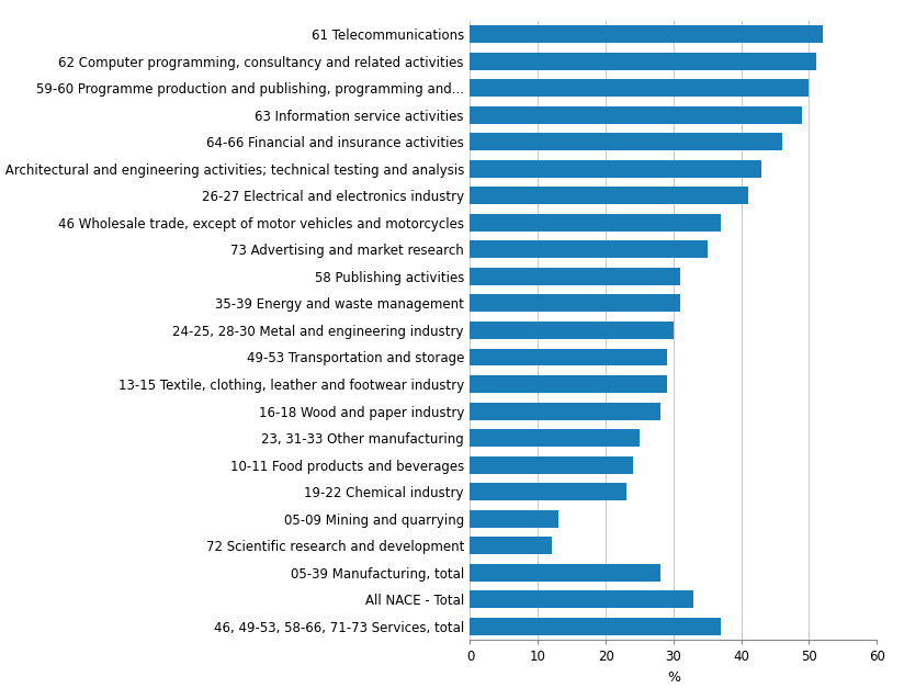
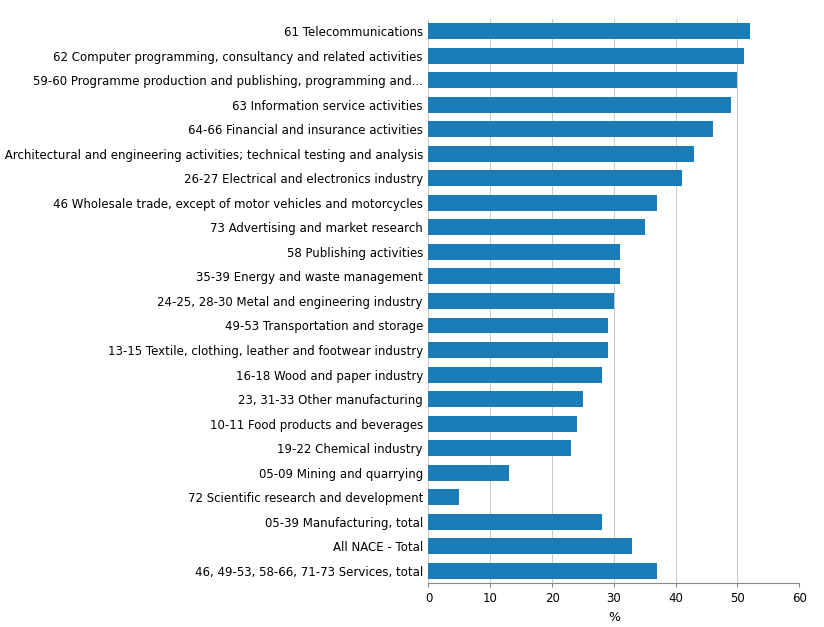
72 Scientific research and development: 12 -> 5
